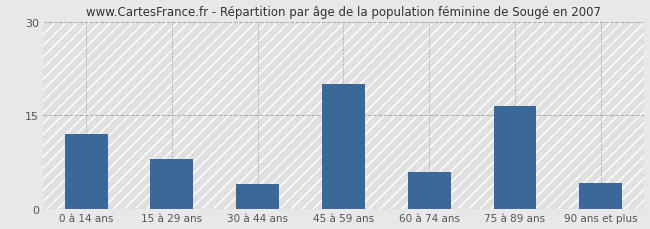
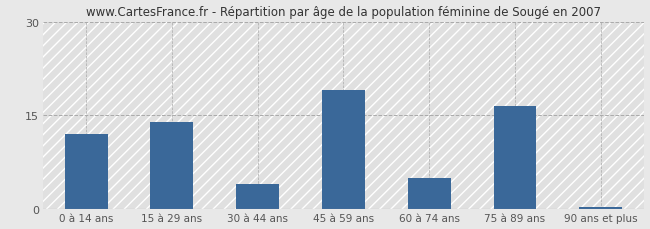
15 à 29 ans: 8.0 -> 14.0
45 à 59 ans: 20.0 -> 19.0
60 à 74 ans: 6.0 -> 5.0
90 ans et plus: 4.2 -> 0.3
